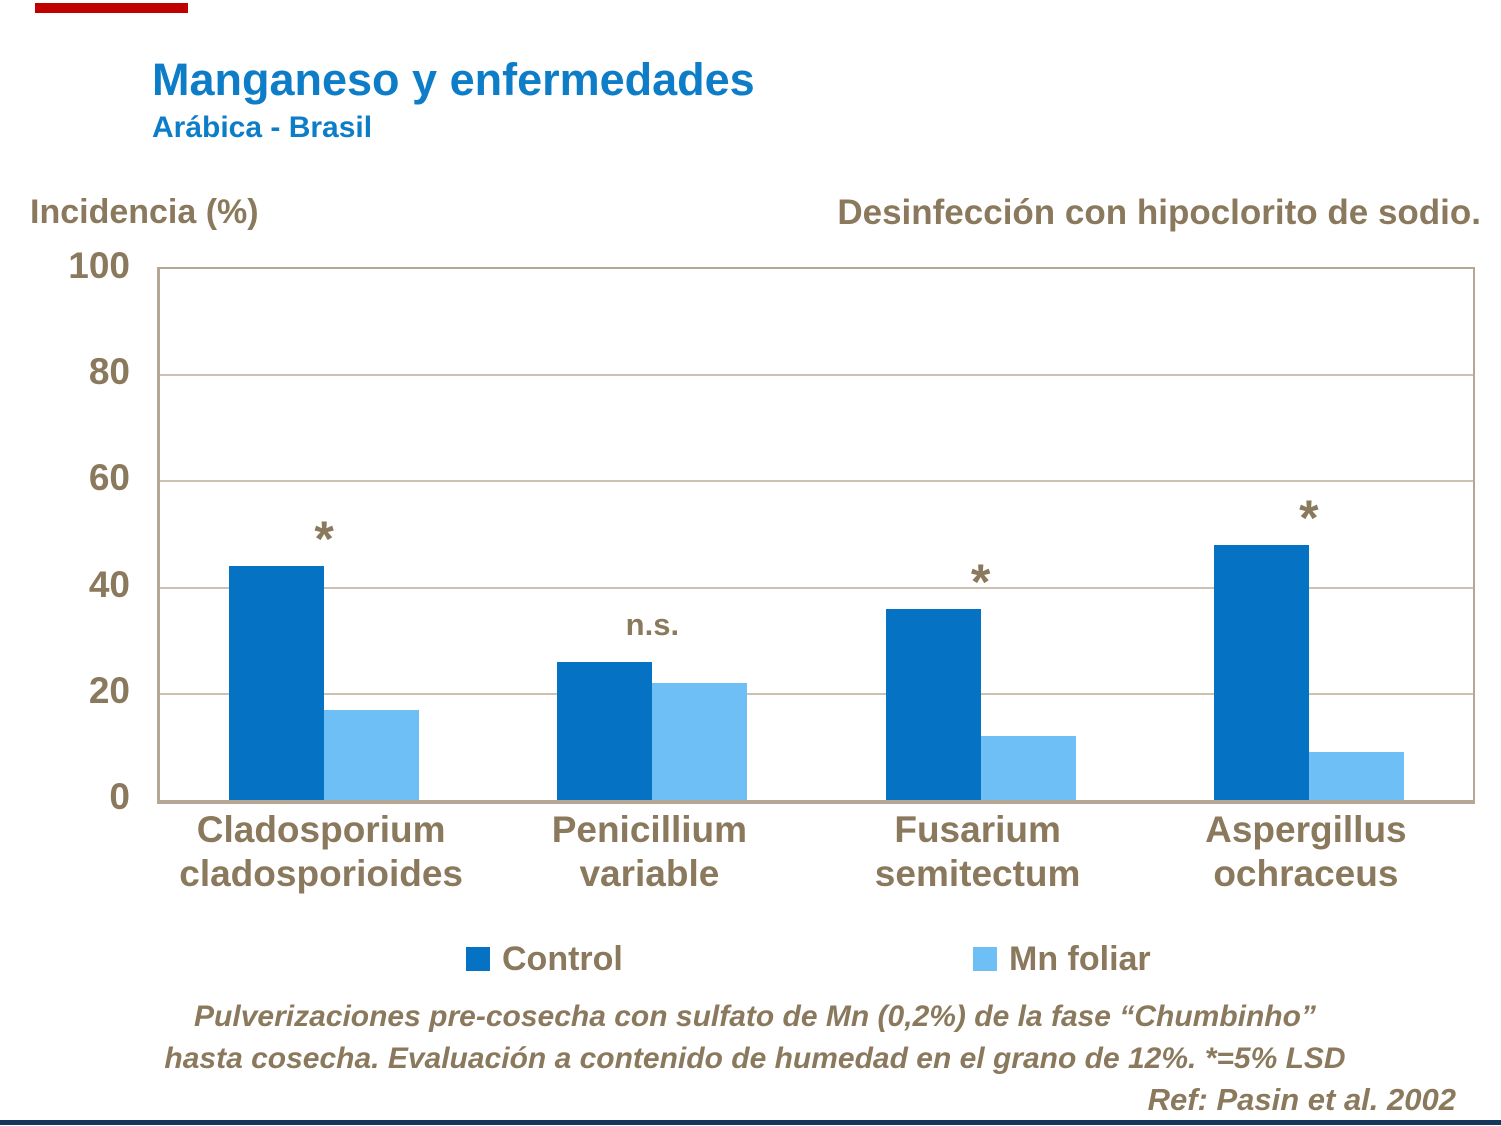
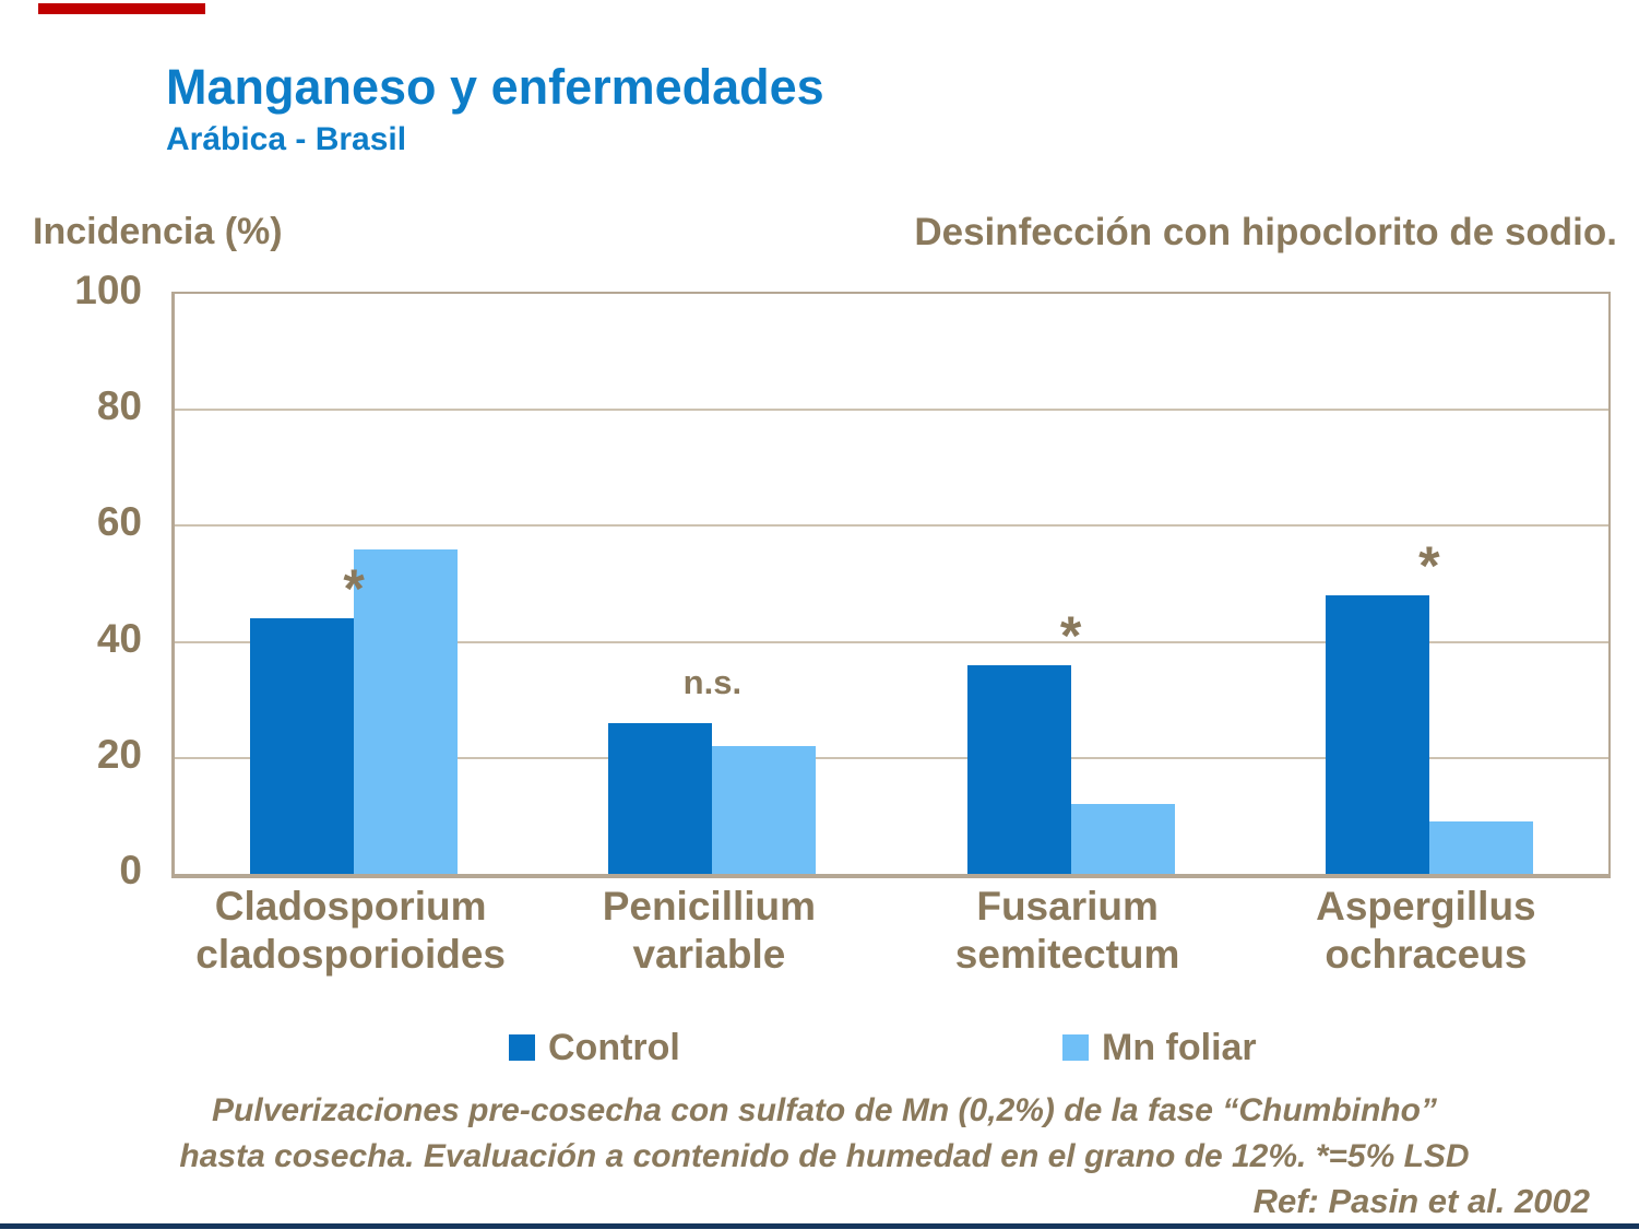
Mn foliar/Cladosporium cladosporioides: 17 -> 56
